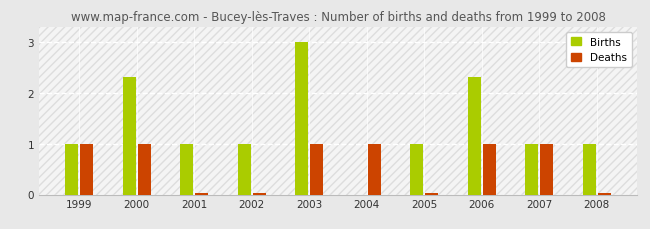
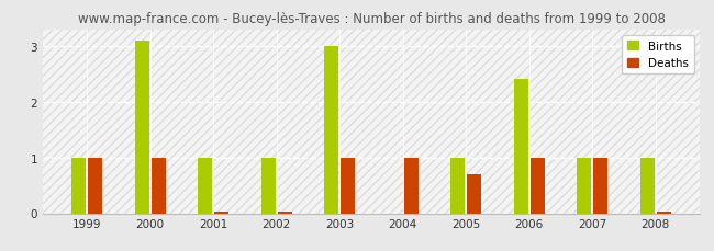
Births/2000: 2.3 -> 3.1
Deaths/2005: 0.02 -> 0.70
Births/2006: 2.3 -> 2.4
